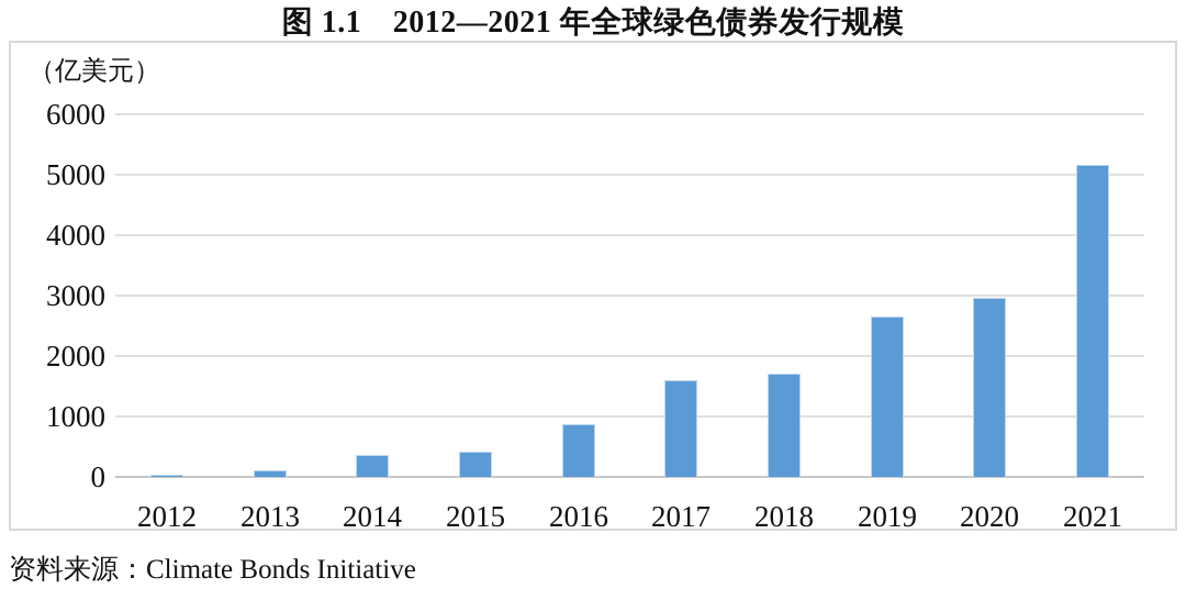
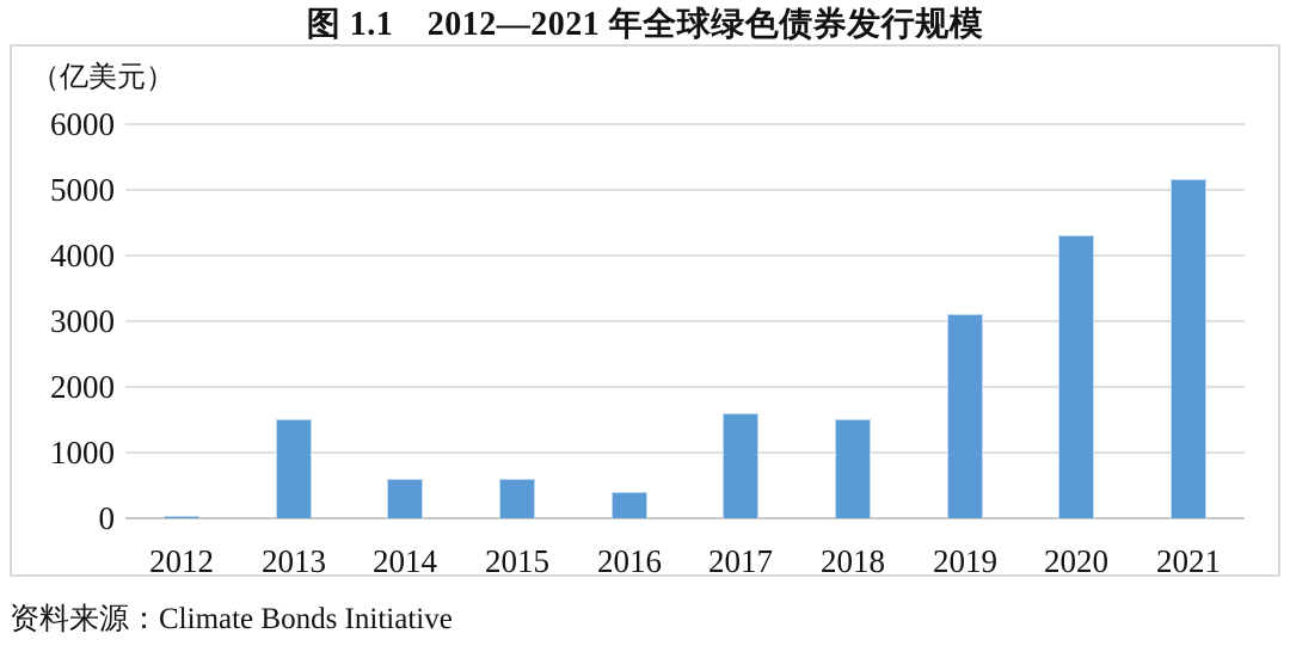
2013: 100 -> 1500
2014: 400 -> 600
2015: 400 -> 600
2016: 900 -> 400
2018: 1700 -> 1500
2019: 2600 -> 3100
2020: 3000 -> 4300
